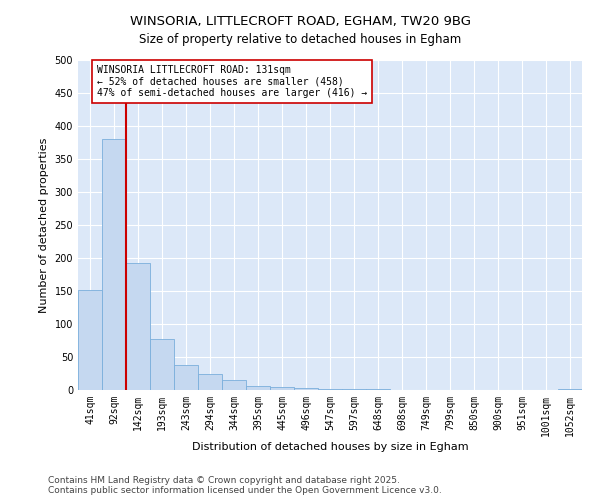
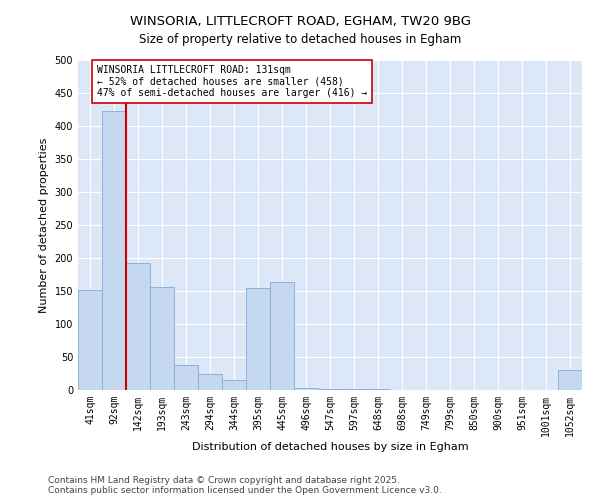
92sqm: 380 -> 422
193sqm: 78 -> 156
395sqm: 6 -> 154
445sqm: 5 -> 164
1052sqm: 1 -> 30
